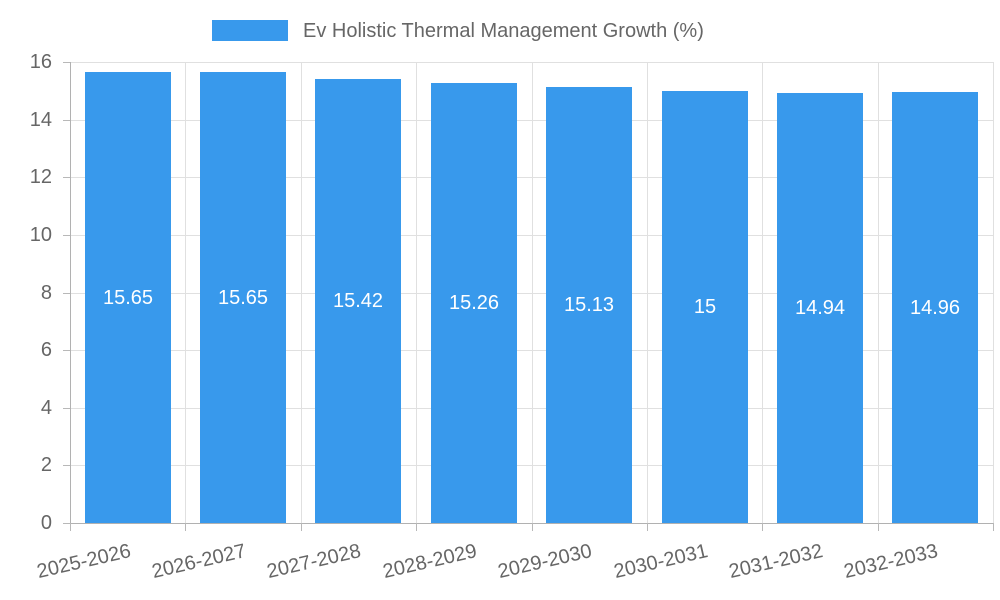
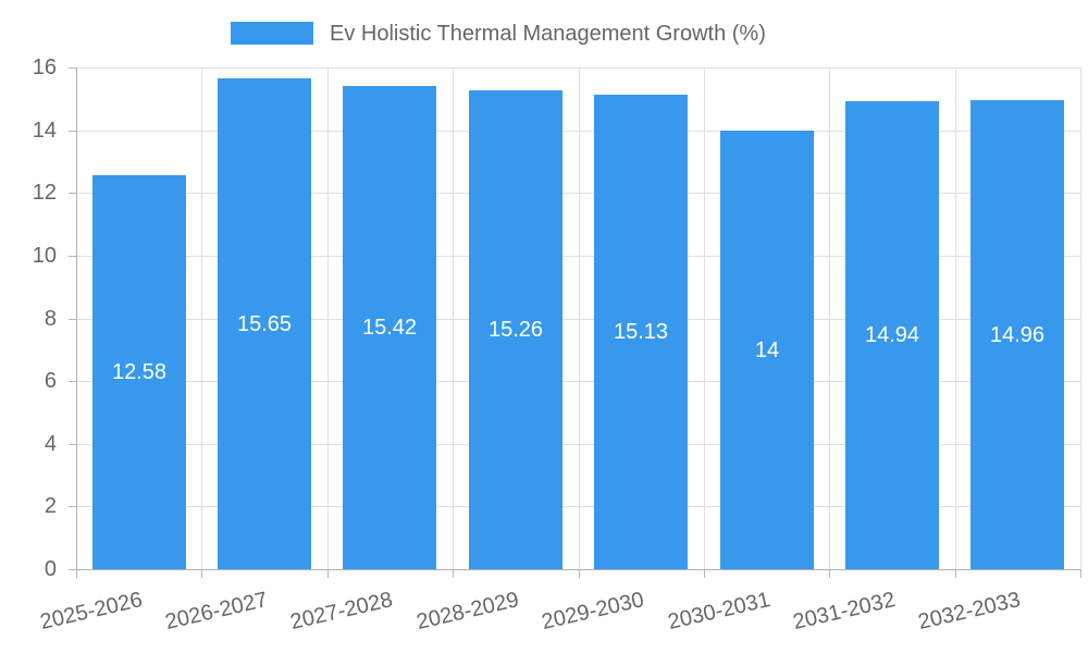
2025-2026: 15.65 -> 12.58
2030-2031: 15 -> 14
